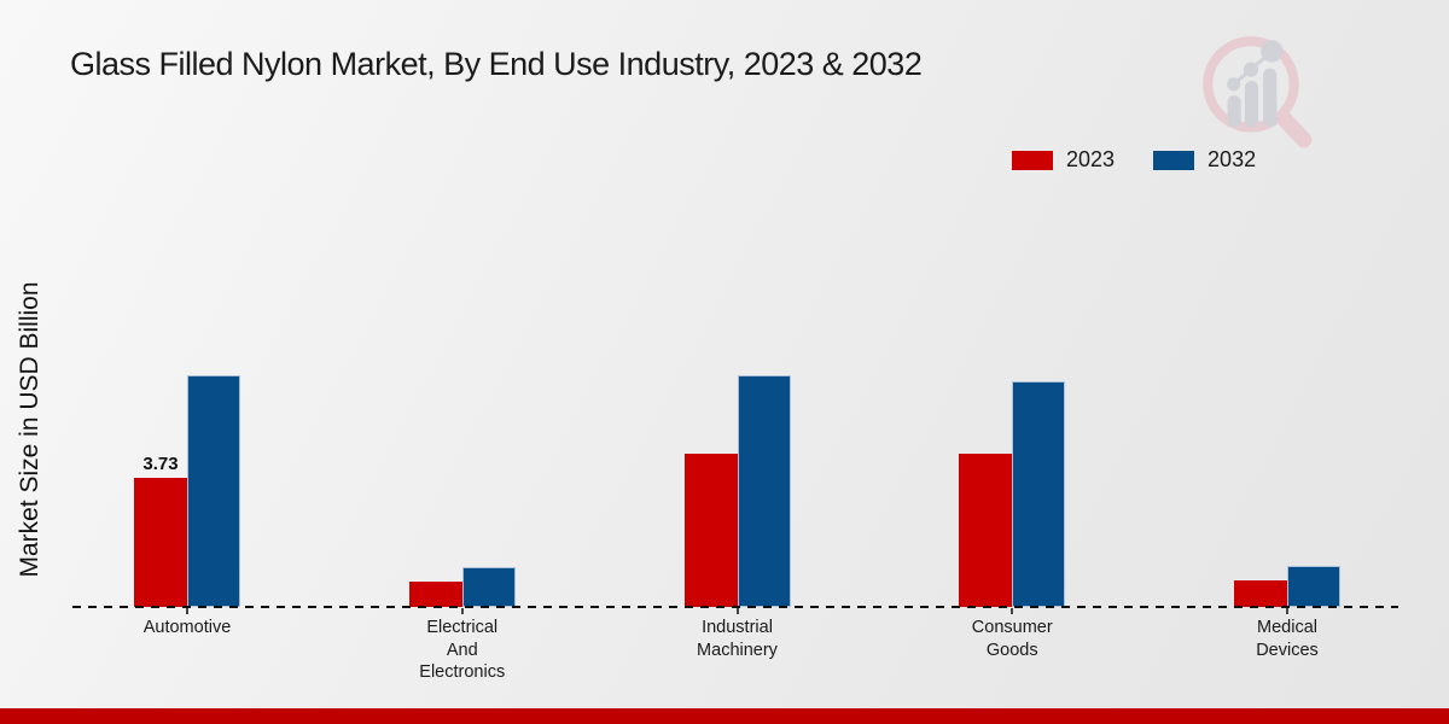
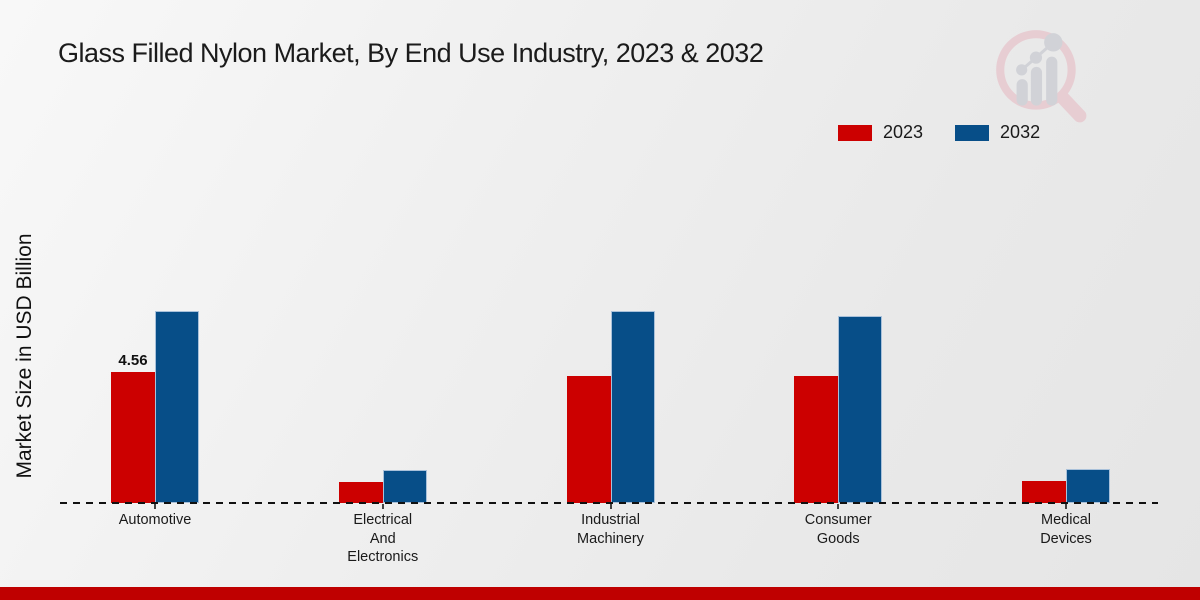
2023/Automotive: 3.73 -> 4.56
